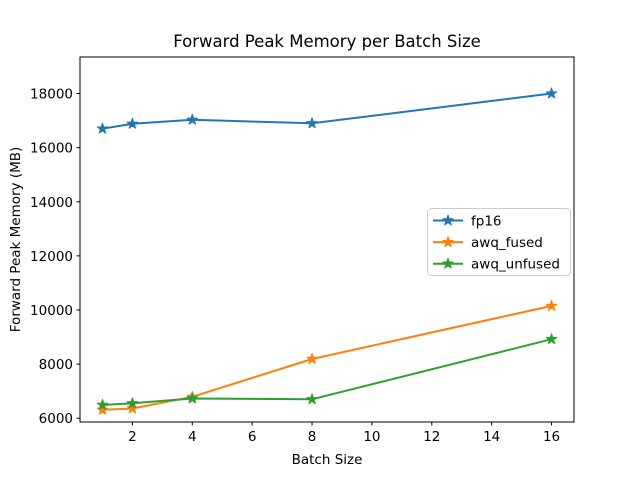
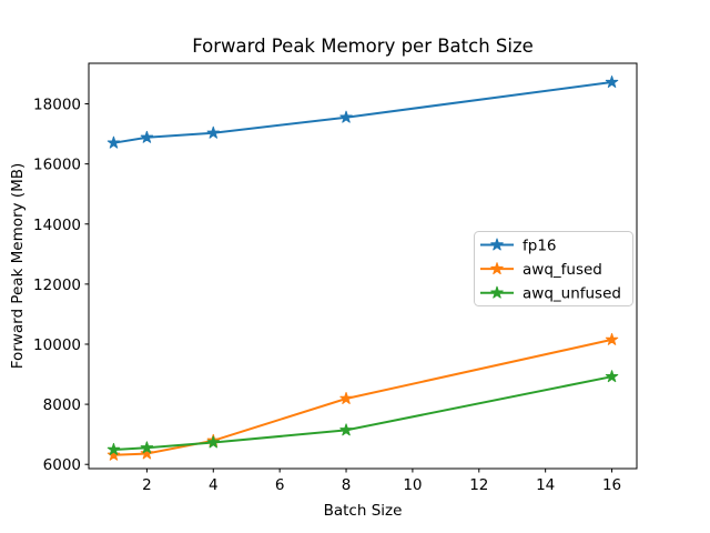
fp16/8: 16900 -> 17600
awq_unfused/8: 6700 -> 7100
fp16/16: 18000 -> 18700
